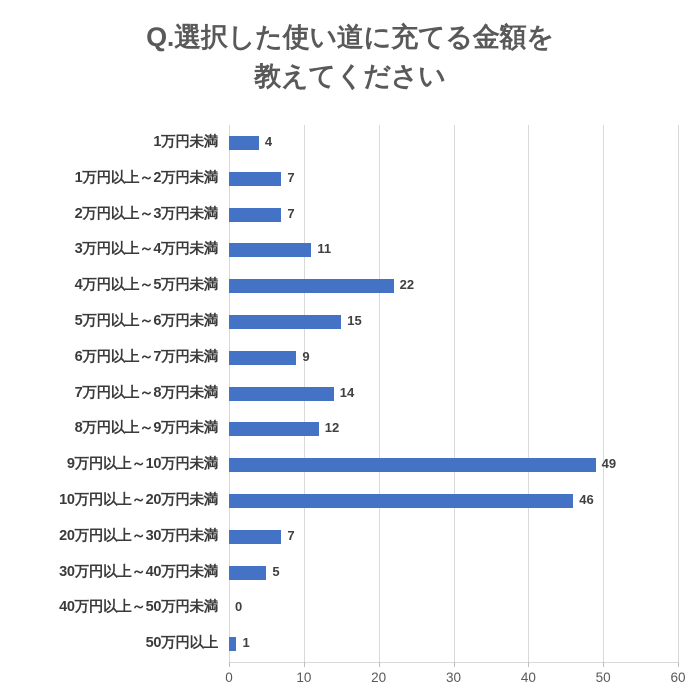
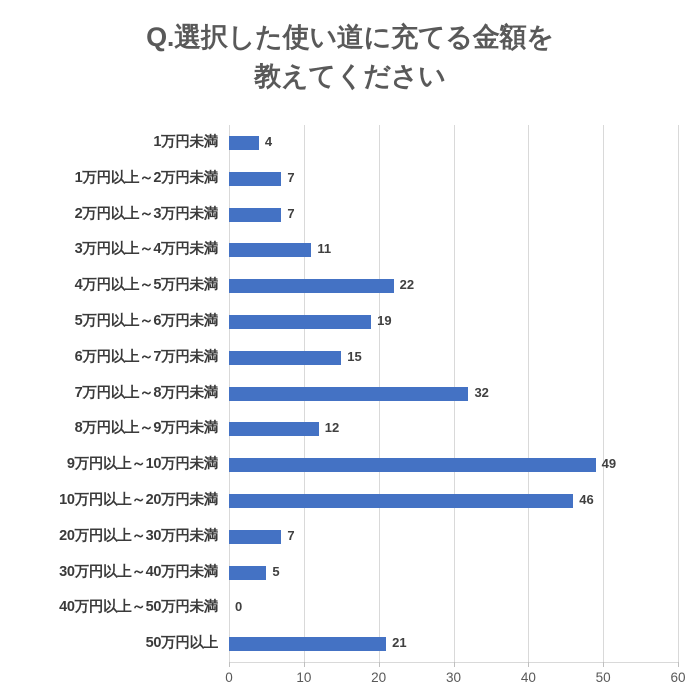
5万円以上～6万円未満: 15 -> 19
6万円以上～7万円未満: 9 -> 15
7万円以上～8万円未満: 14 -> 32
50万円以上: 1 -> 21
